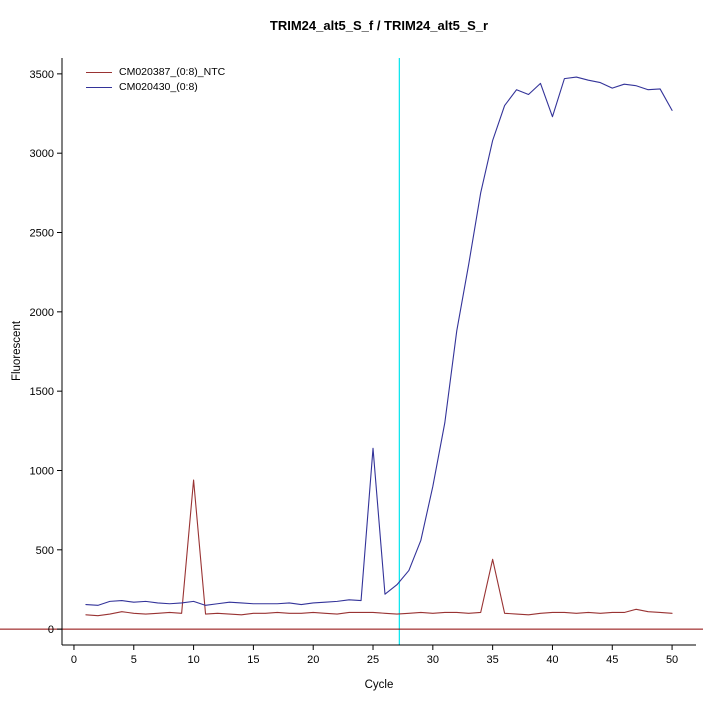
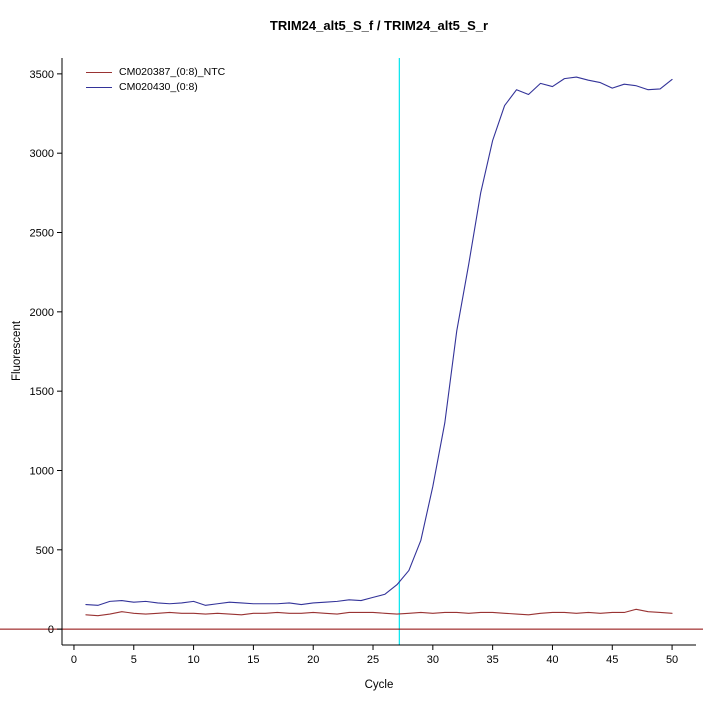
CM020387_(0:8)_NTC/10: 940 -> 100
CM020430_(0:8)/25: 1140 -> 200
CM020387_(0:8)_NTC/35: 440 -> 100
CM020430_(0:8)/40: 3230 -> 3420
CM020430_(0:8)/50: 3270 -> 3460
